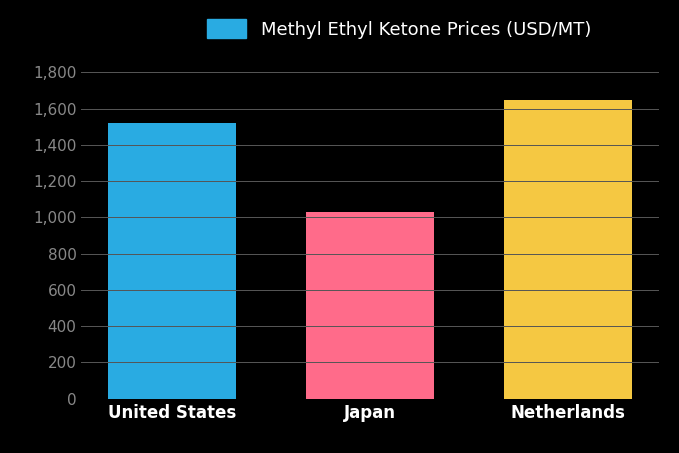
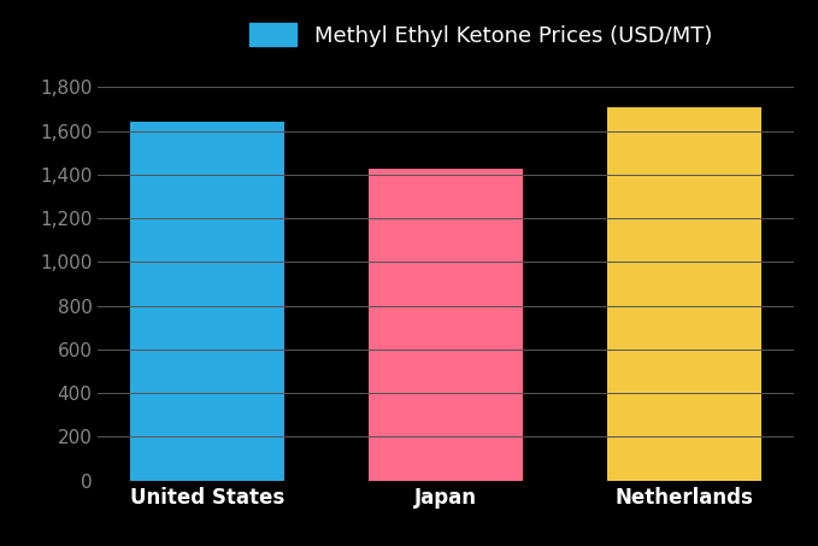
United States: 1,520 -> 1,640
Japan: 1,030 -> 1,430
Netherlands: 1,650 -> 1,710
